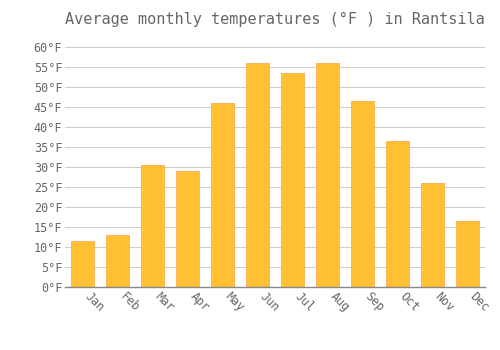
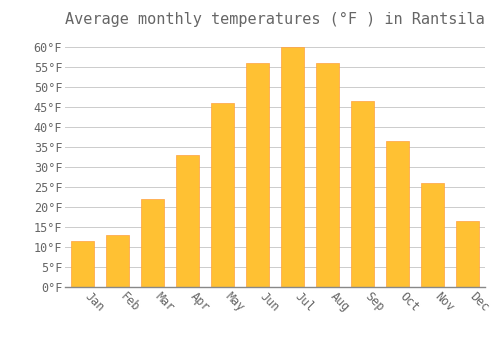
Mar: 30.5°F -> 22.0°F
Apr: 29.0°F -> 33.0°F
Jul: 53.5°F -> 60.0°F
